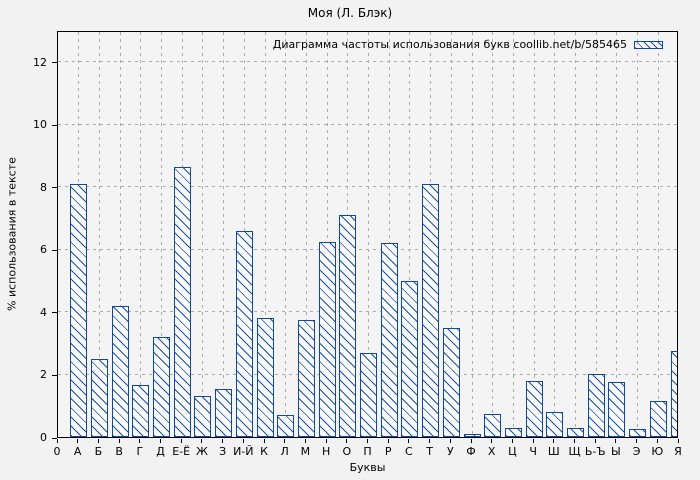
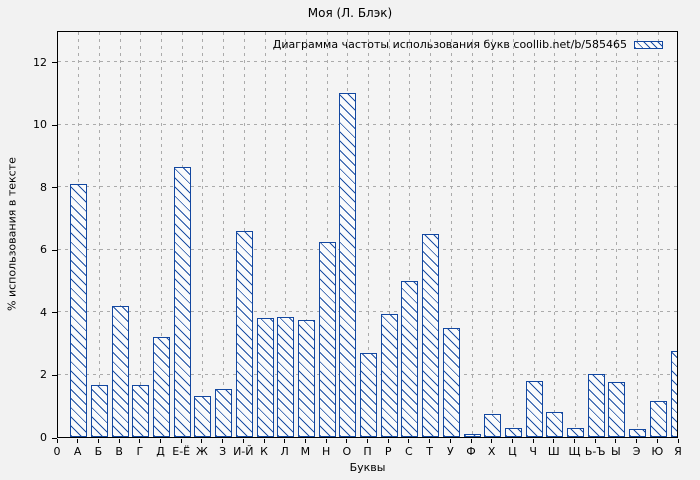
Б: 2.5 -> 1.6
Л: 0.7 -> 3.9
О: 7.1 -> 11.0
Р: 6.2 -> 4.0
Т: 8.1 -> 6.5
